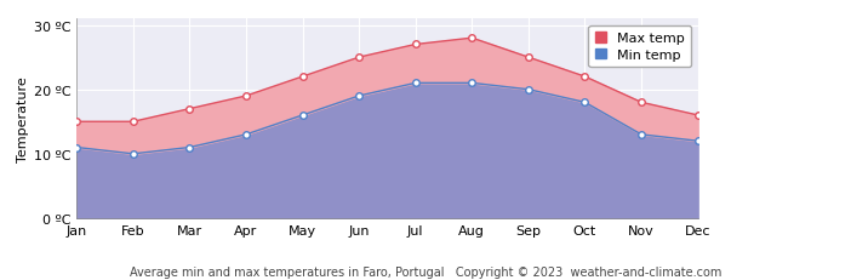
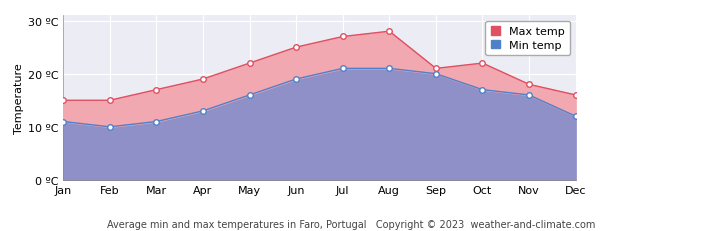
Max temp/Sep: 25 ºC -> 21 ºC
Min temp/Oct: 18 ºC -> 17 ºC
Min temp/Nov: 13 ºC -> 16 ºC
